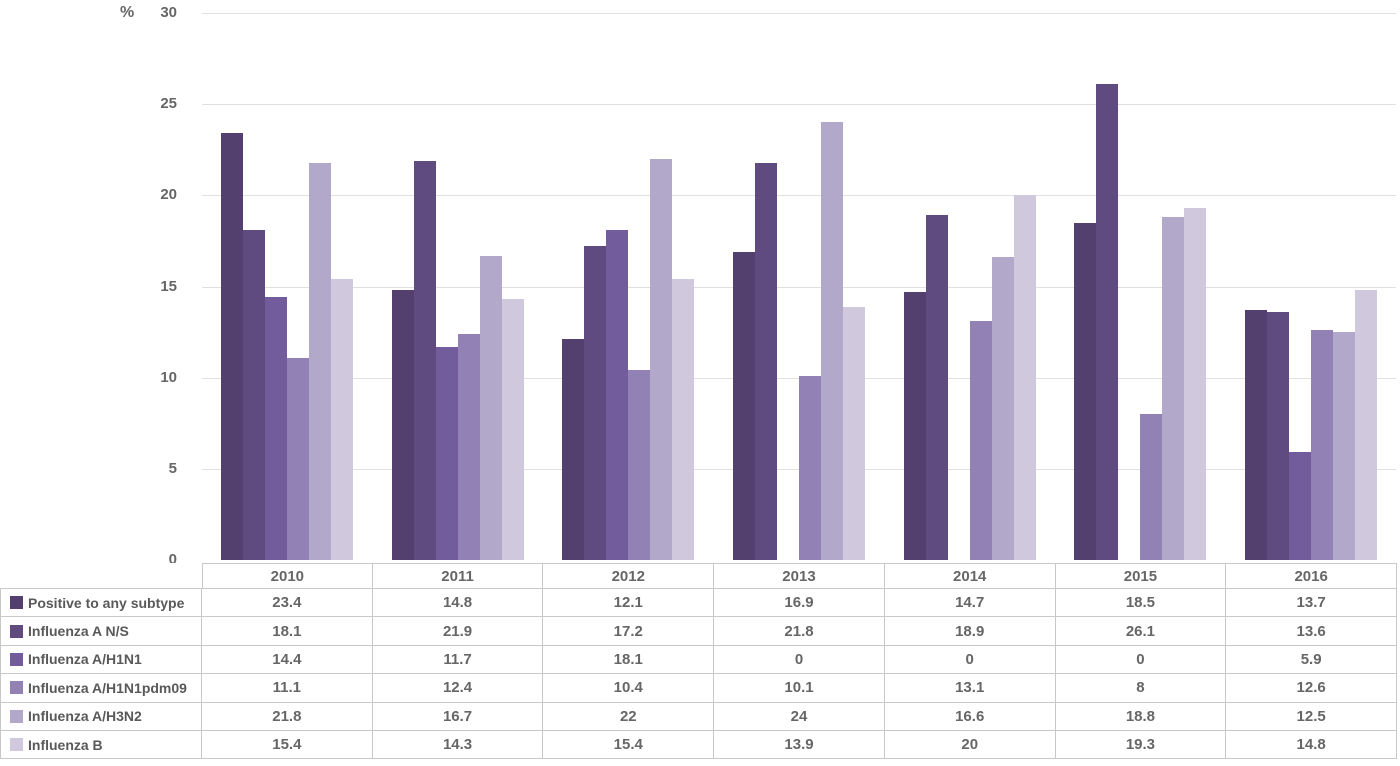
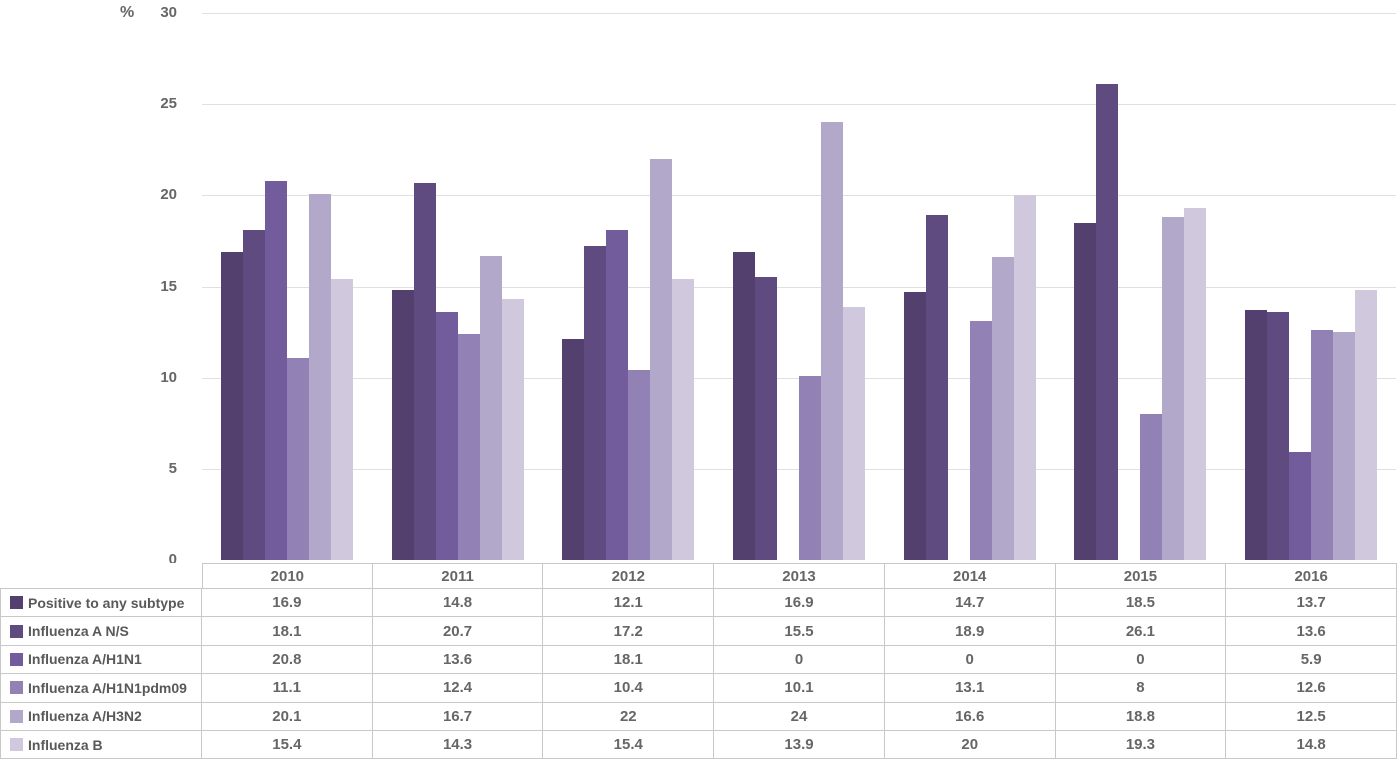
Positive to any subtype/2010: 23.4 -> 16.9
Influenza A/H1N1/2010: 14.4 -> 20.8
Influenza A/H3N2/2010: 21.8 -> 20.1
Influenza A N/S/2011: 21.9 -> 20.7
Influenza A/H1N1/2011: 11.7 -> 13.6
Influenza A N/S/2013: 21.8 -> 15.5
